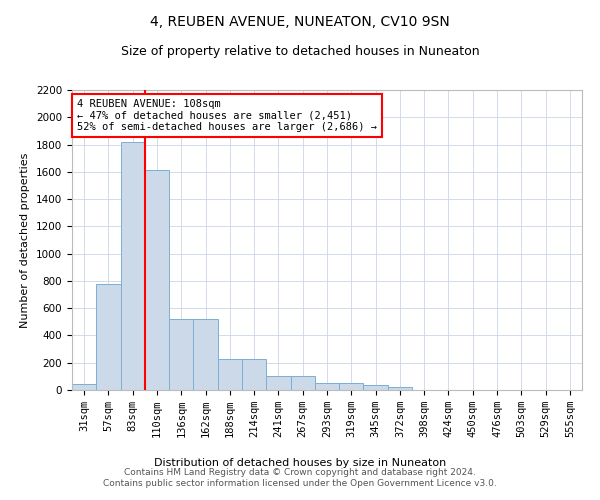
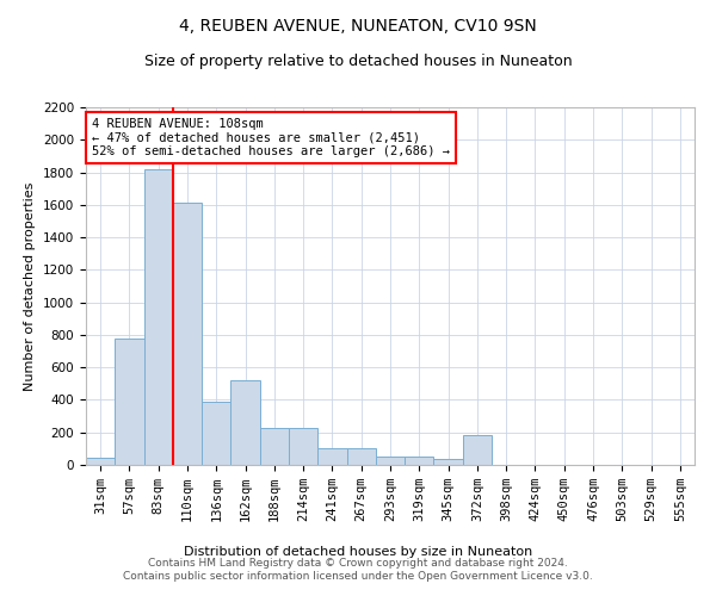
136sqm: 520 -> 390
372sqm: 20 -> 180
